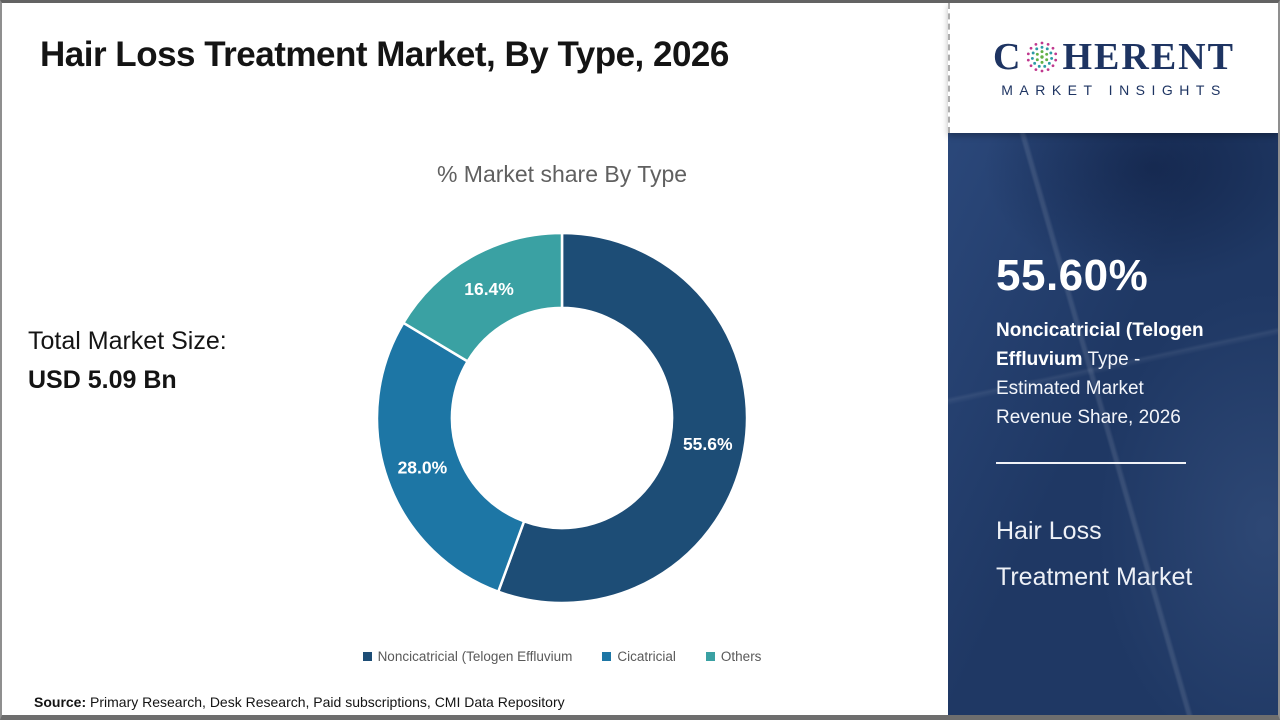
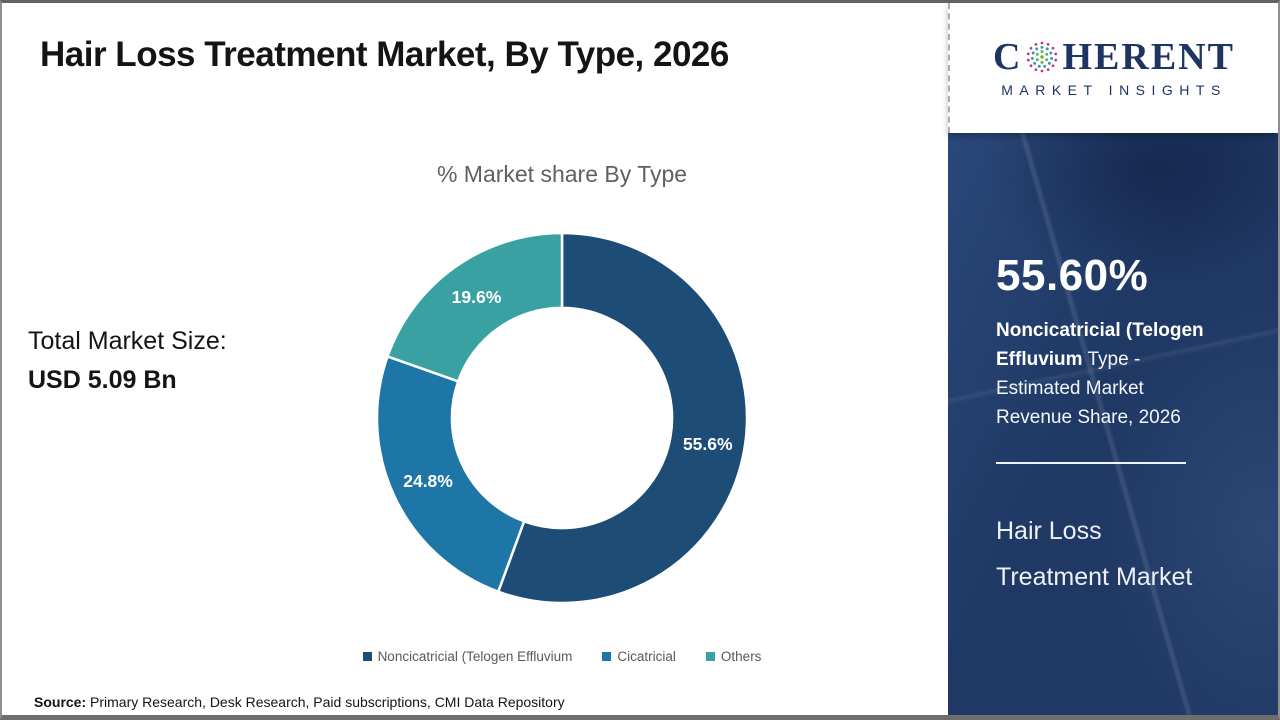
Cicatricial: 28.0% -> 24.8%
Others: 16.4% -> 19.6%
